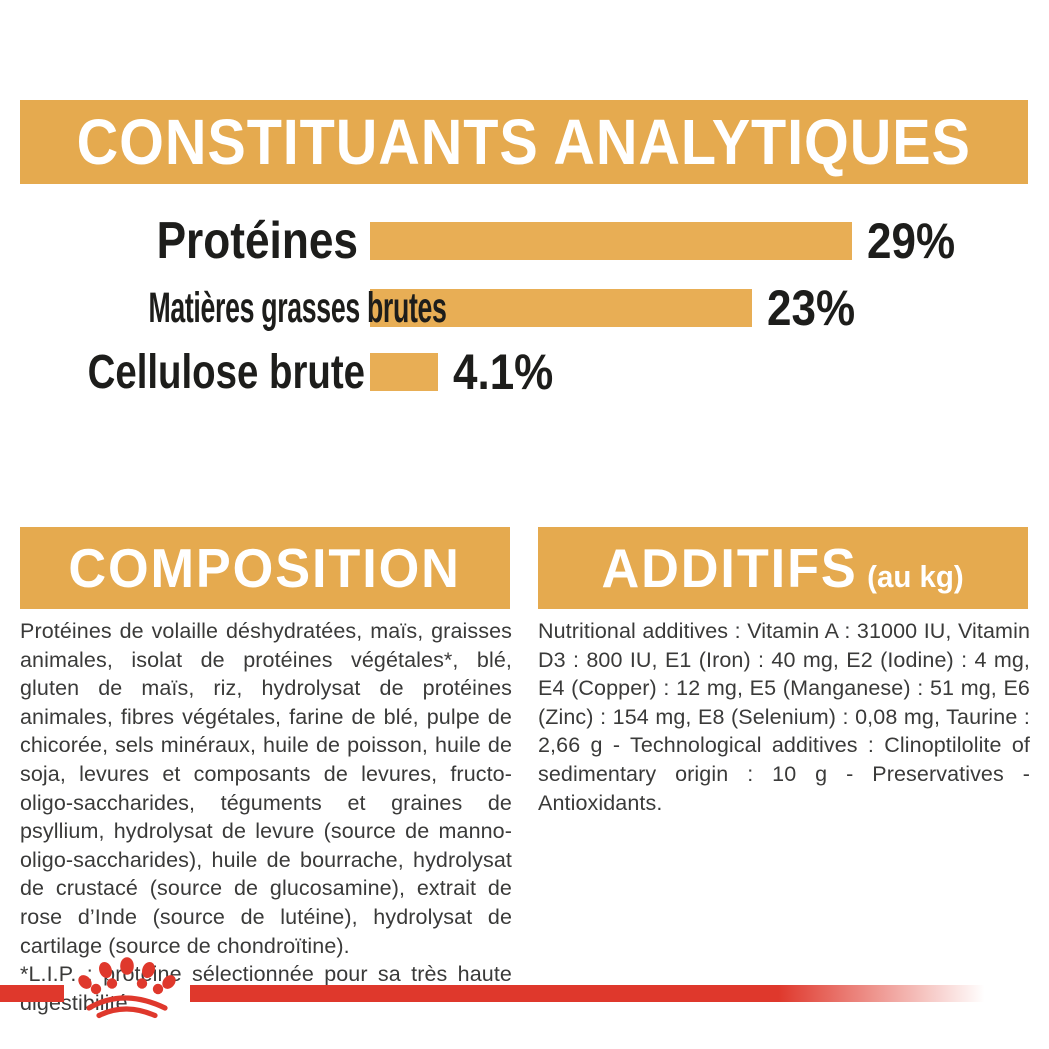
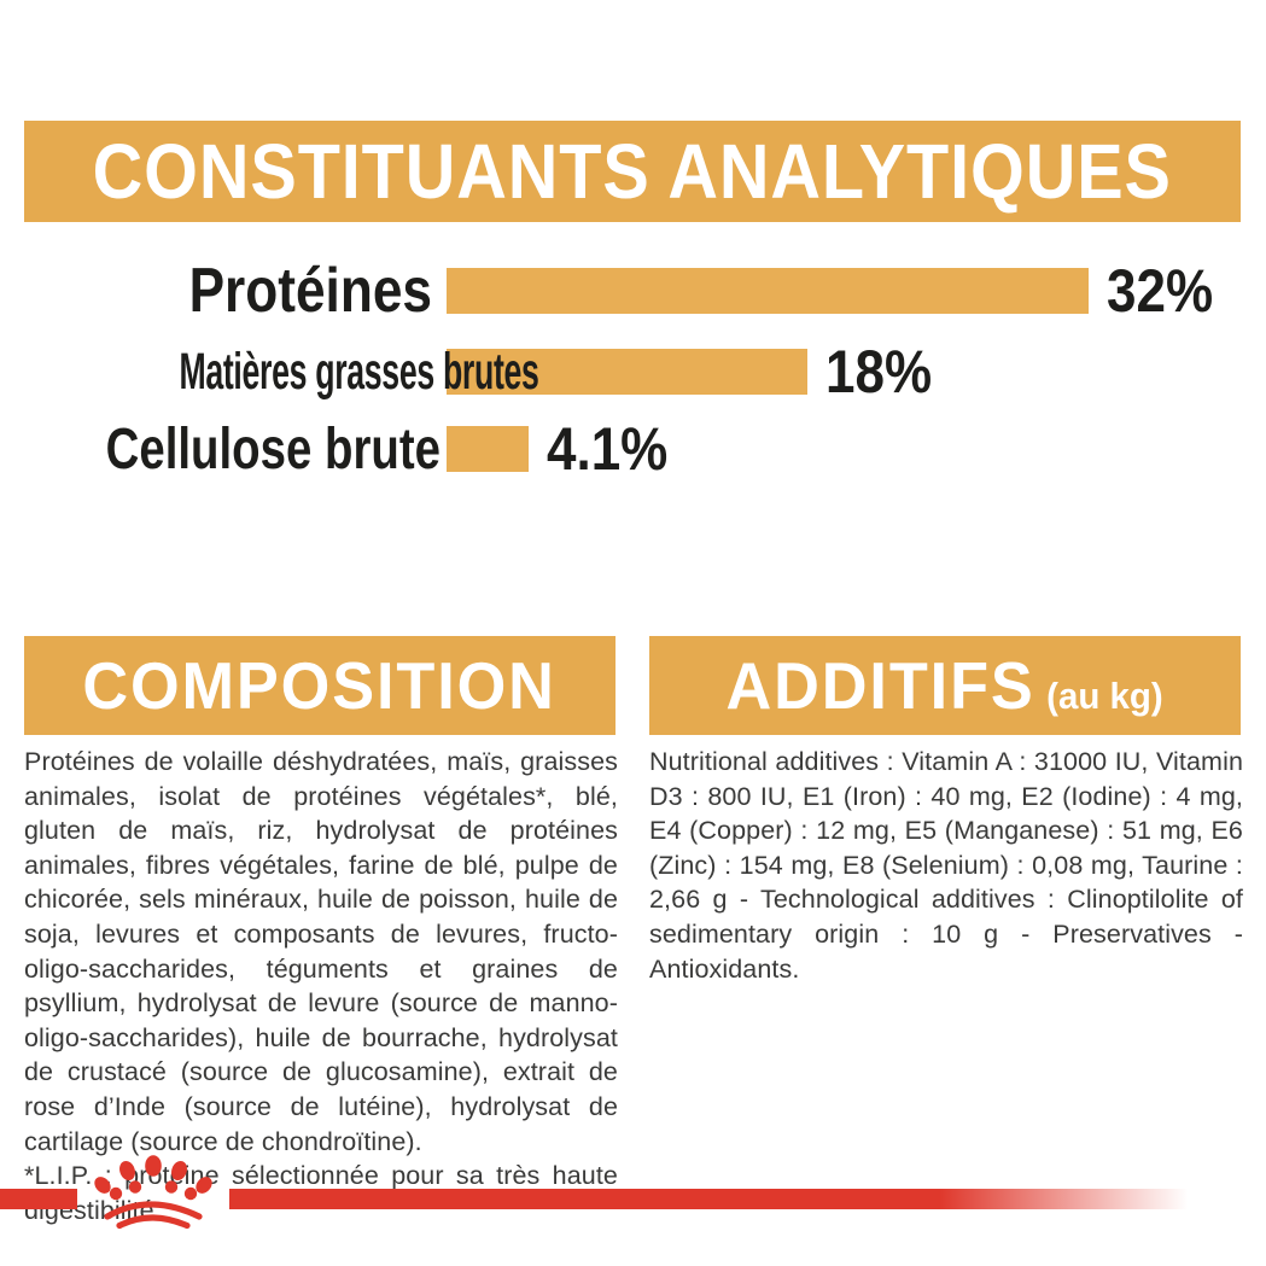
Protéines: 29% -> 32%
Matières grasses brutes: 23% -> 18%
